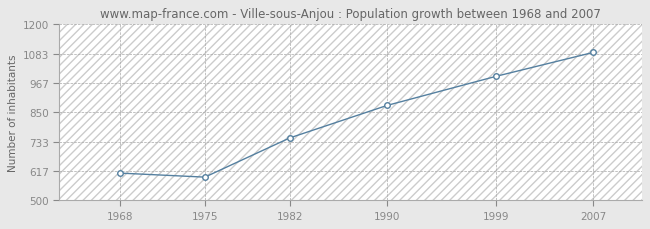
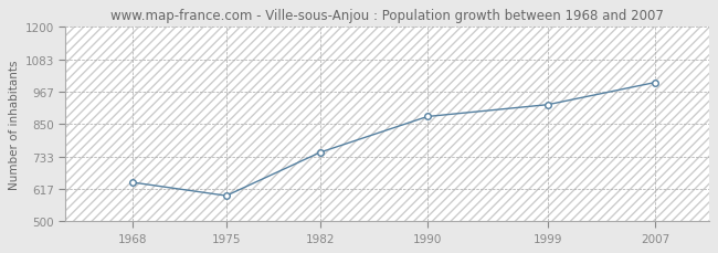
1968: 608 -> 640
1999: 993 -> 920
2007: 1088 -> 1000
